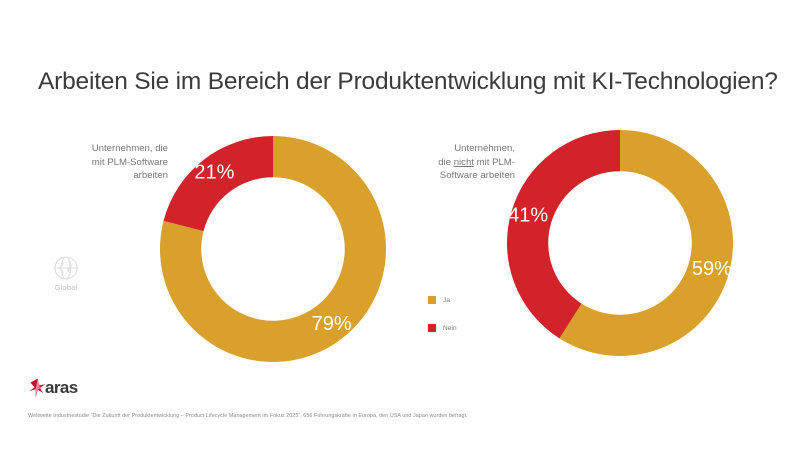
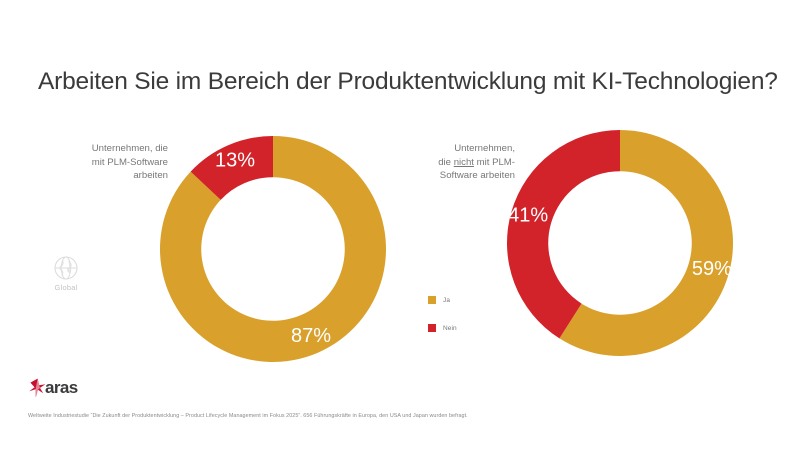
Unternehmen, die mit PLM-Software arbeiten/Ja: 79% -> 87%
Unternehmen, die mit PLM-Software arbeiten/Nein: 21% -> 13%
